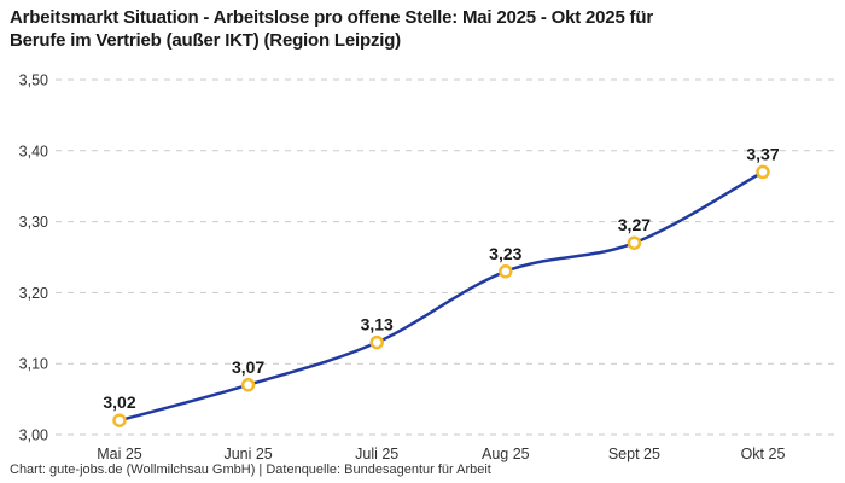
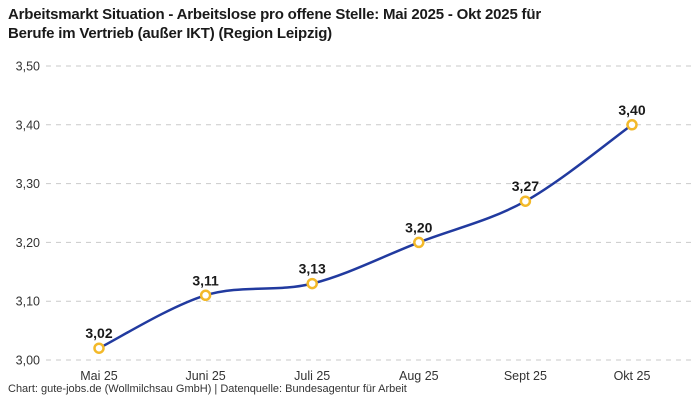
Juni 25: 3,07 -> 3,11
Aug 25: 3,23 -> 3,20
Okt 25: 3,37 -> 3,40
